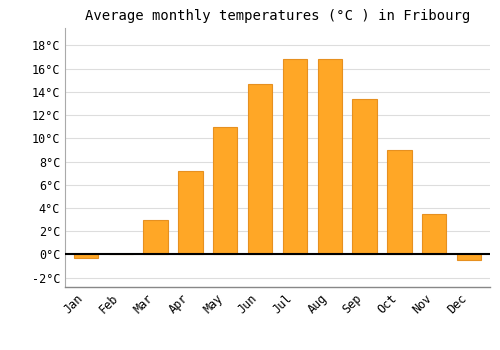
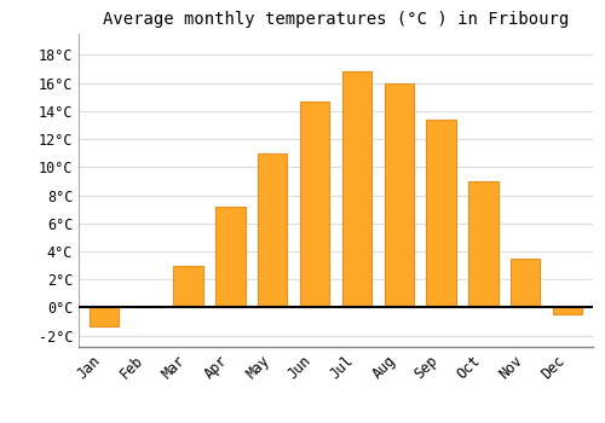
Jan: -0.3°C -> -1.3°C
Aug: 16.8°C -> 16.0°C
